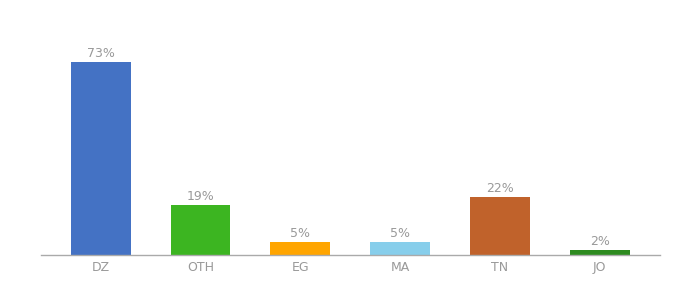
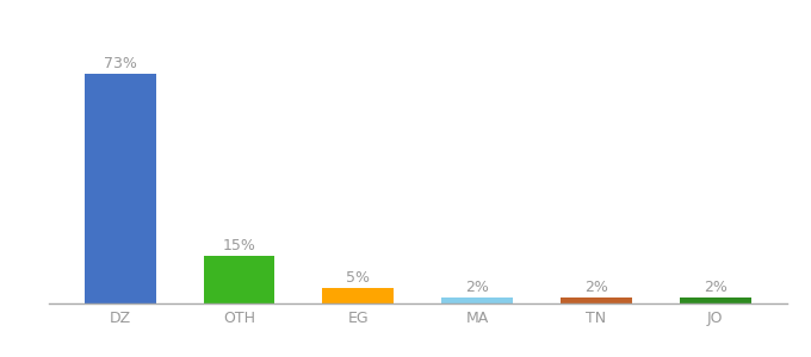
OTH: 19% -> 15%
MA: 5% -> 2%
TN: 22% -> 2%
